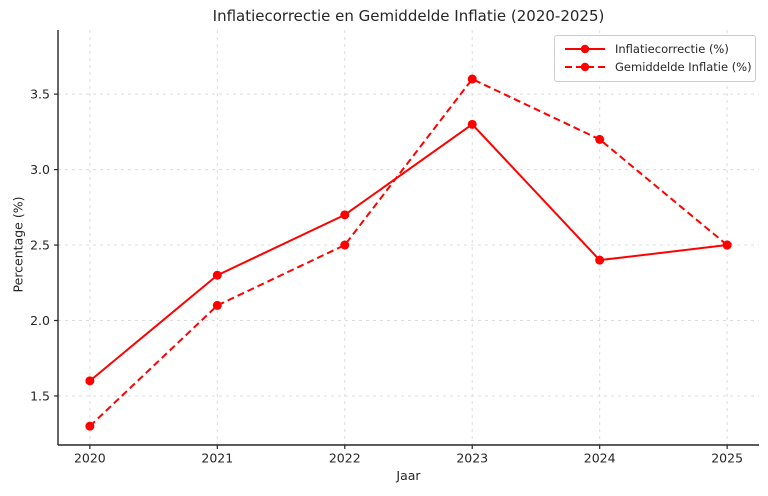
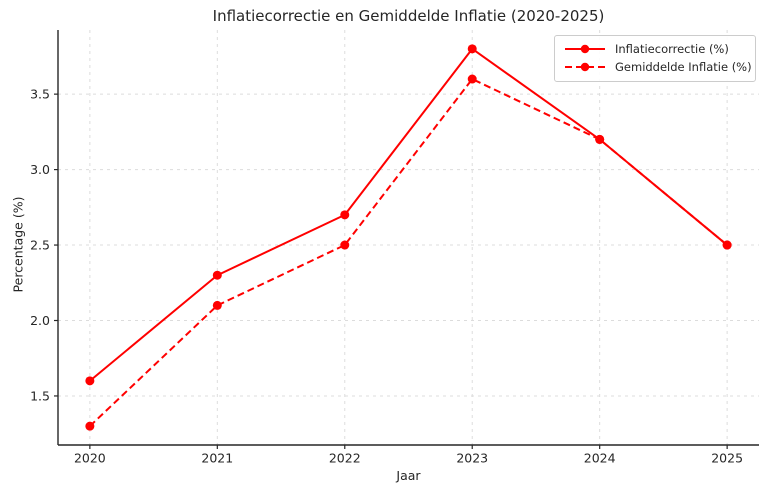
Inflatiecorrectie (%)/2023: 3.3 -> 3.8
Inflatiecorrectie (%)/2024: 2.4 -> 3.2
